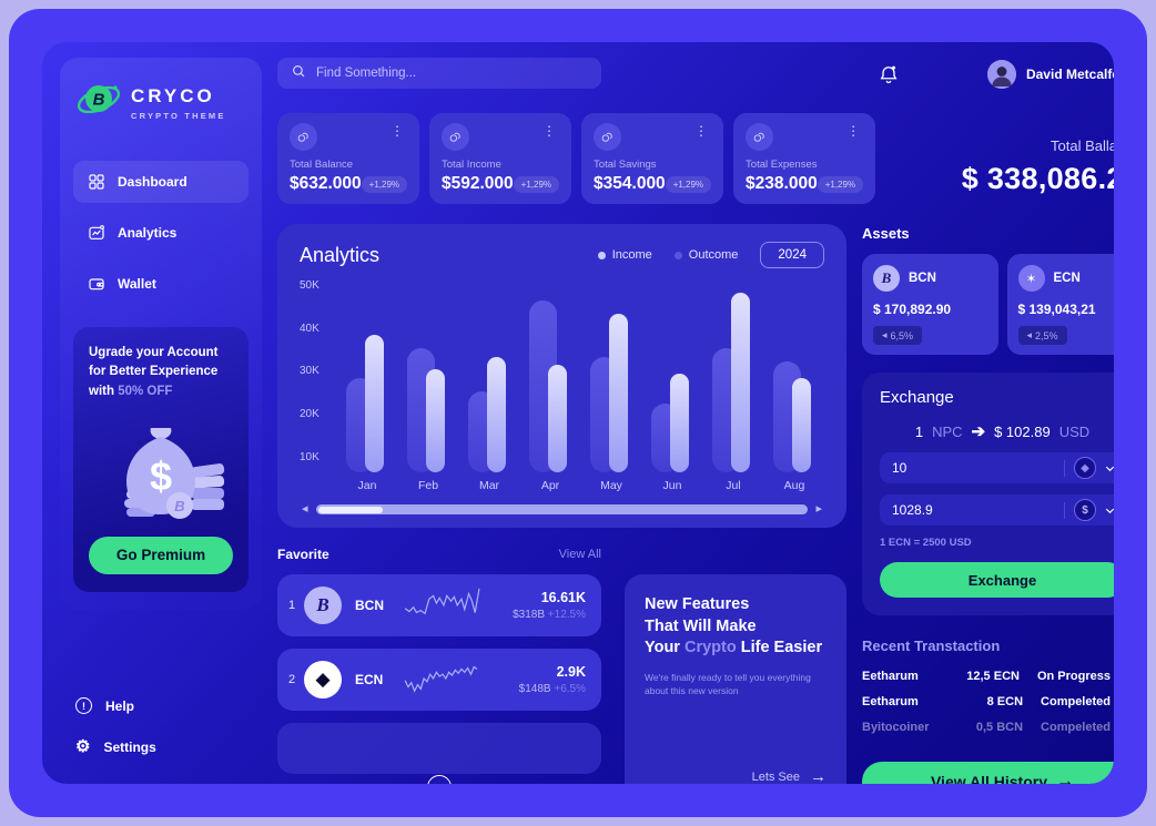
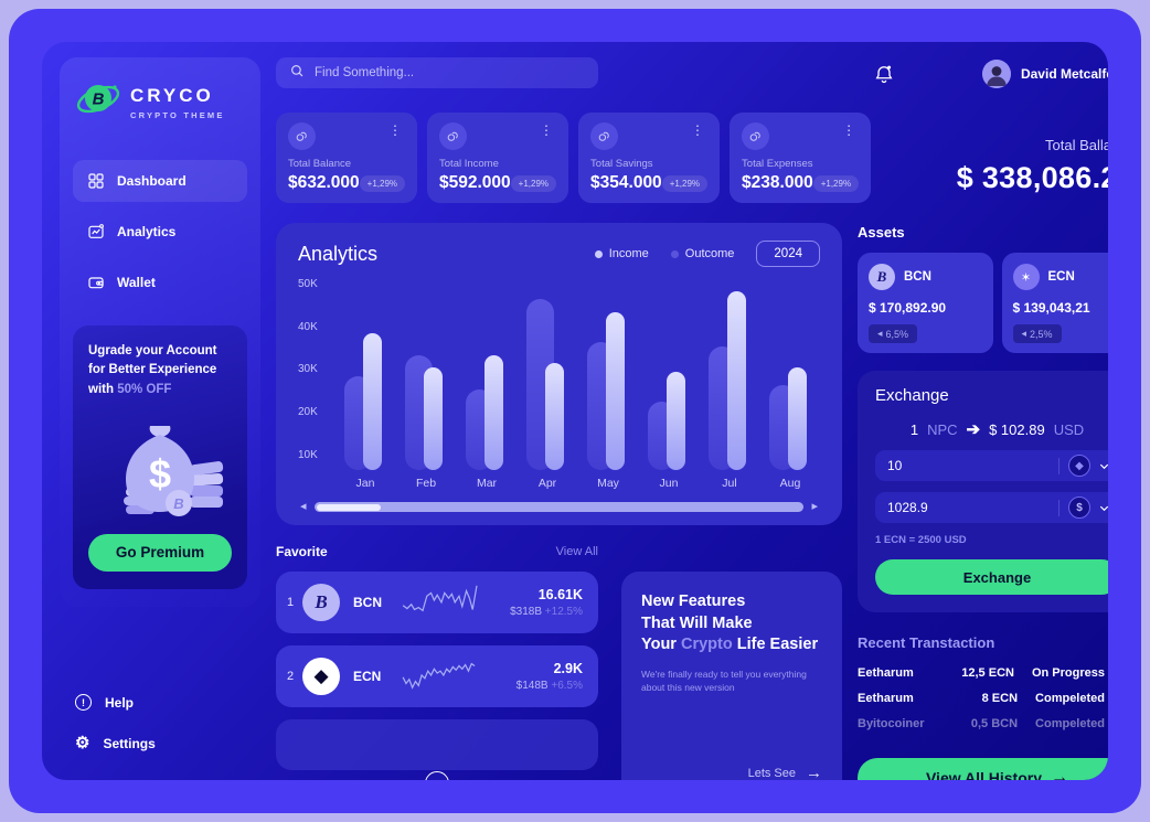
Outcome/Feb: 35K -> 33K
Outcome/May: 33K -> 36K
Income/Aug: 28K -> 30K
Outcome/Aug: 32K -> 26K
